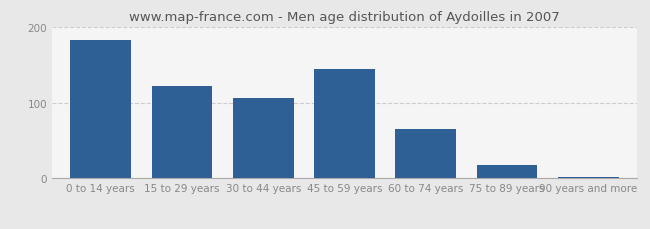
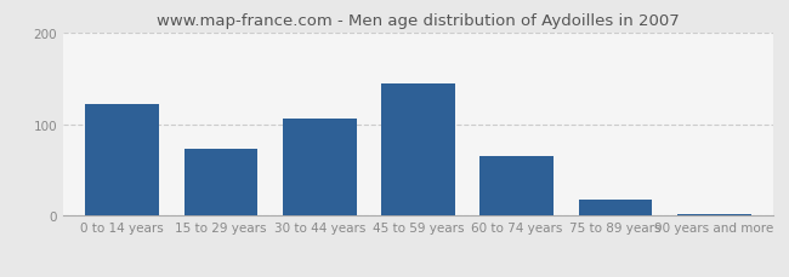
0 to 14 years: 182 -> 122
15 to 29 years: 122 -> 73
